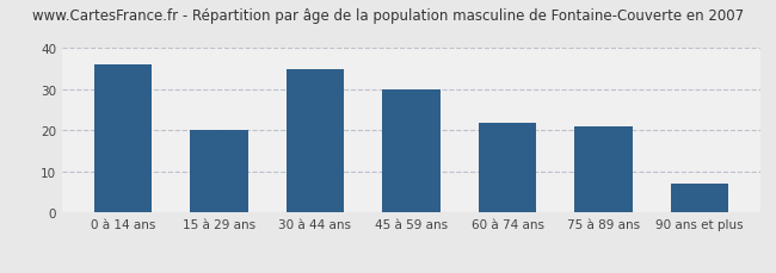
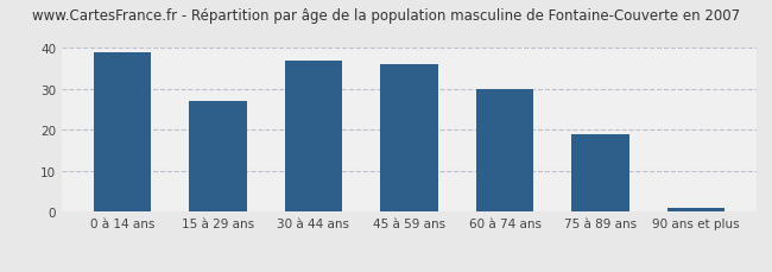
0 à 14 ans: 36 -> 39
15 à 29 ans: 20 -> 27
30 à 44 ans: 35 -> 37
45 à 59 ans: 30 -> 36
60 à 74 ans: 22 -> 30
75 à 89 ans: 21 -> 19
90 ans et plus: 7 -> 1
